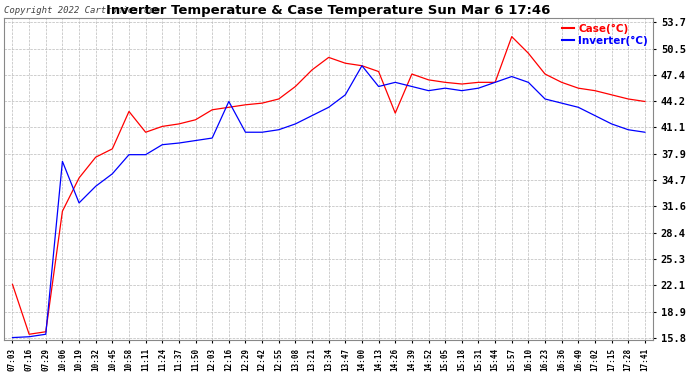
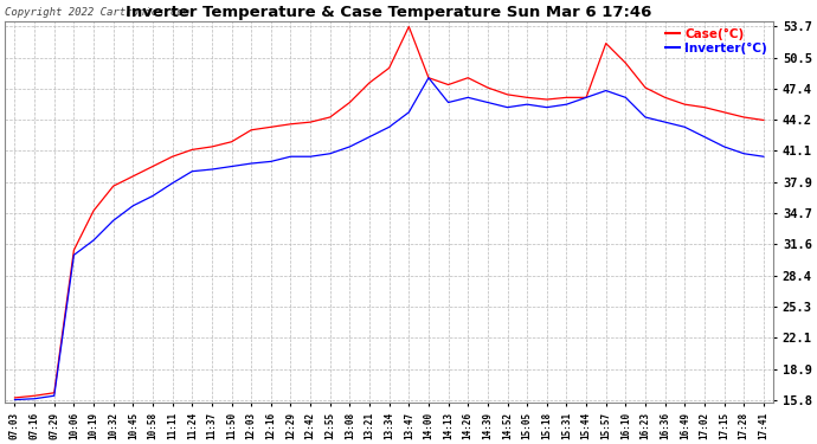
Case(°C)/07:03: 22.2 -> 16.0
Inverter(°C)/10:06: 37.0 -> 30.5
Case(°C)/10:58: 43.0 -> 39.5
Inverter(°C)/10:58: 37.8 -> 36.5
Inverter(°C)/12:16: 44.2 -> 40.0
Case(°C)/13:47: 48.8 -> 53.7
Case(°C)/14:26: 42.8 -> 48.5
